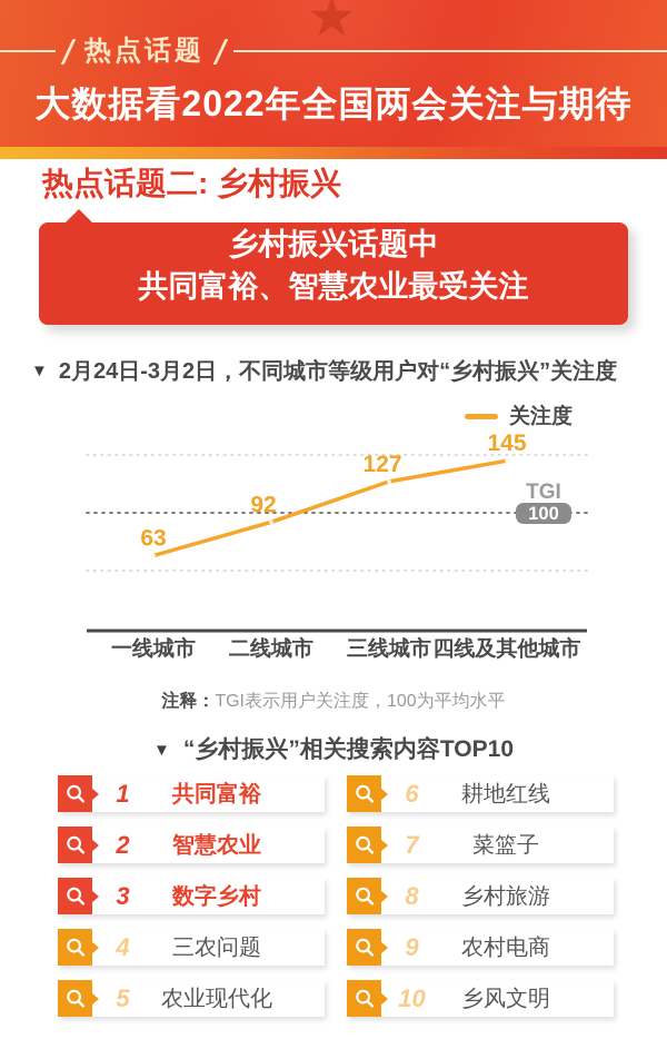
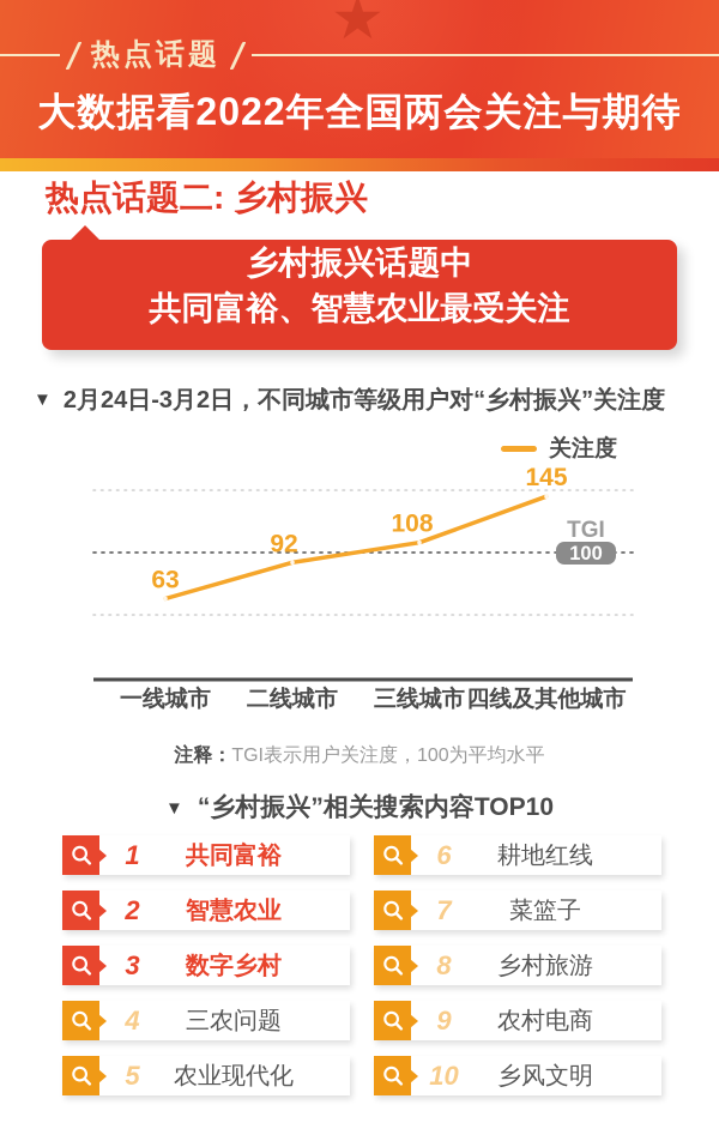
三线城市: 127 -> 108
